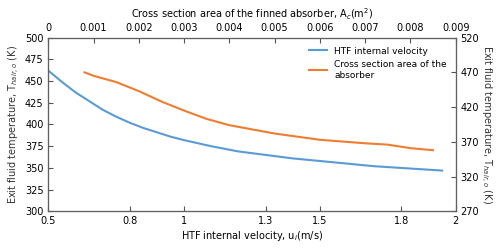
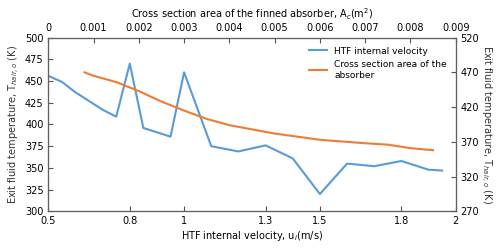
HTF internal velocity/0.5: 462 -> 456
HTF internal velocity/0.8: 402 -> 470
HTF internal velocity/1: 382 -> 460
HTF internal velocity/1.3: 365 -> 376
HTF internal velocity/1.5: 358 -> 320
HTF internal velocity/1.8: 350 -> 358
